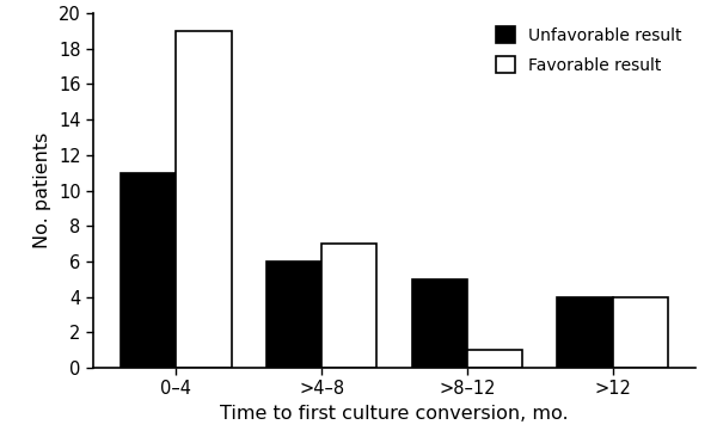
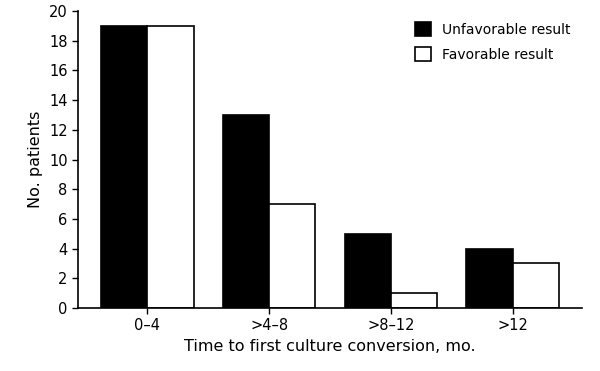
Unfavorable result/0–4: 11 -> 19
Unfavorable result/>4–8: 6 -> 13
Favorable result/>12: 4 -> 3
